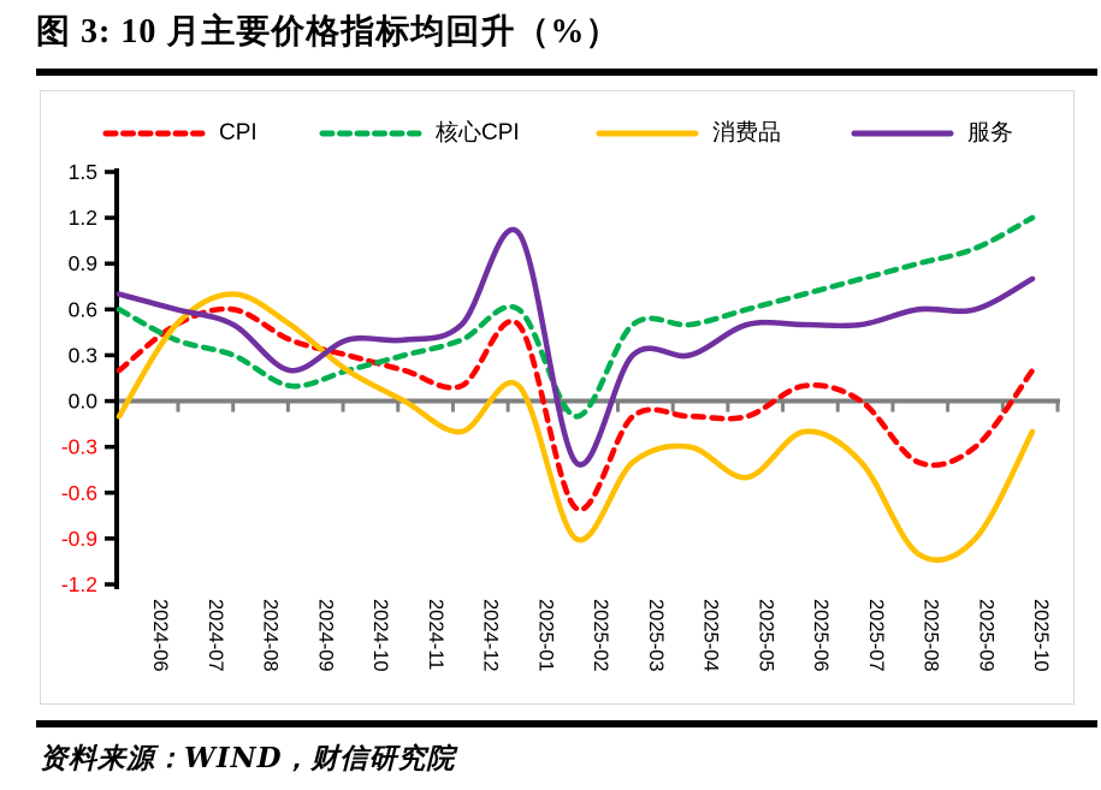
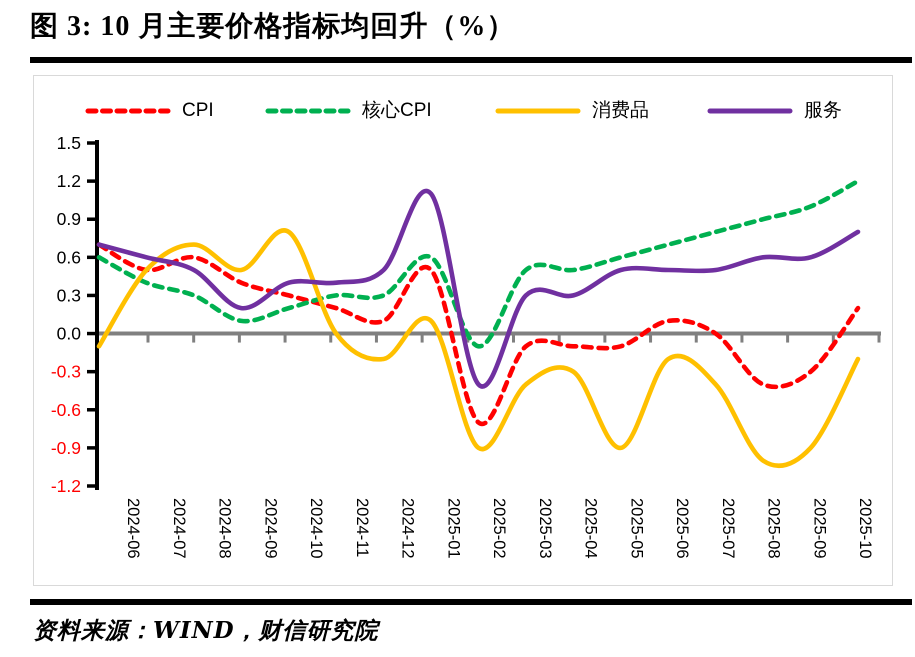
CPI/2024-06: 0.2 -> 0.7
消费品/2024-10: 0.2 -> 0.8
核心CPI/2024-12: 0.4 -> 0.3
消费品/2025-05: -0.5 -> -0.9
